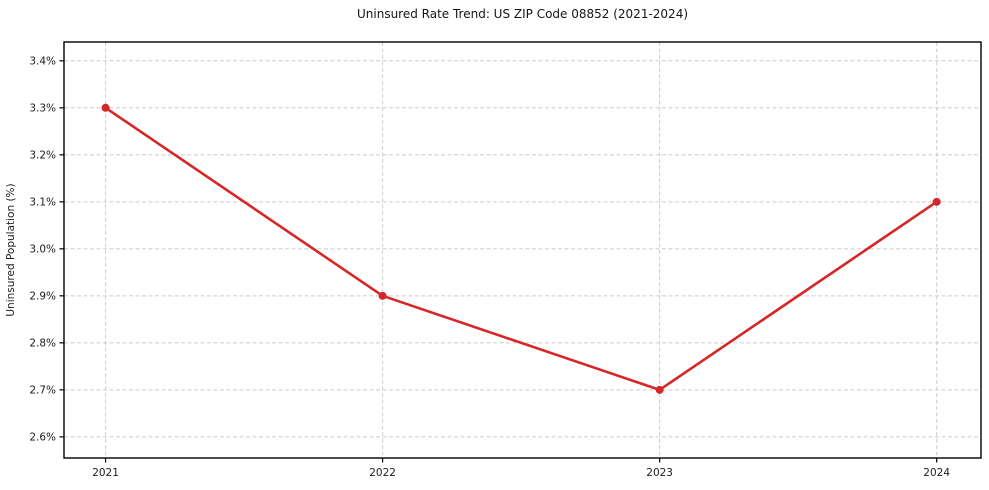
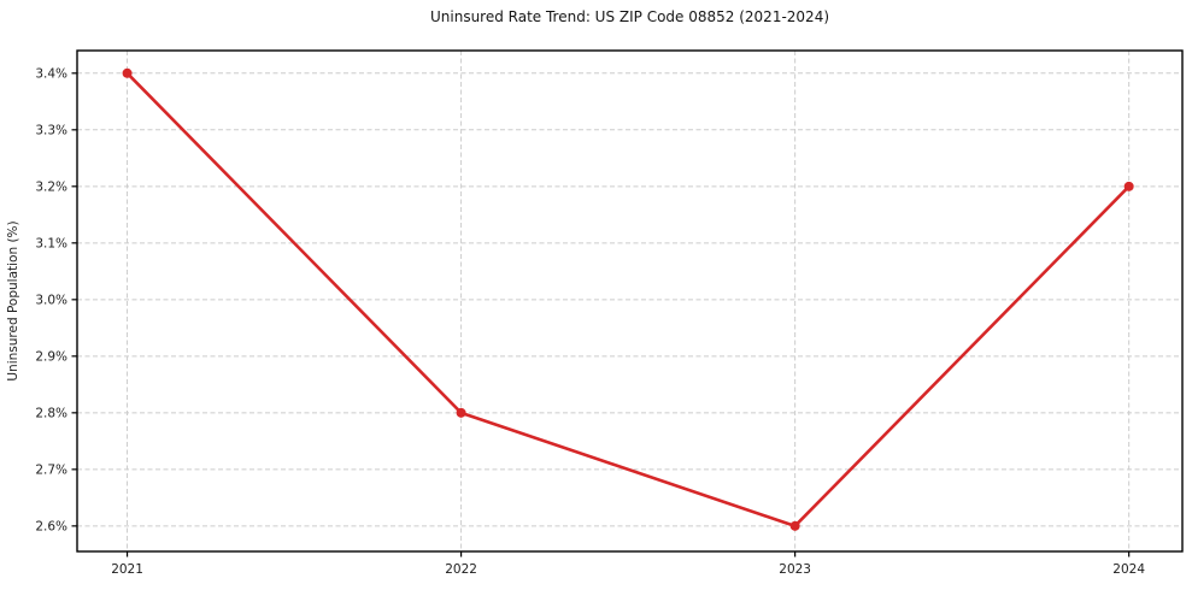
2021: 3.3% -> 3.4%
2022: 2.9% -> 2.8%
2023: 2.7% -> 2.6%
2024: 3.1% -> 3.2%
